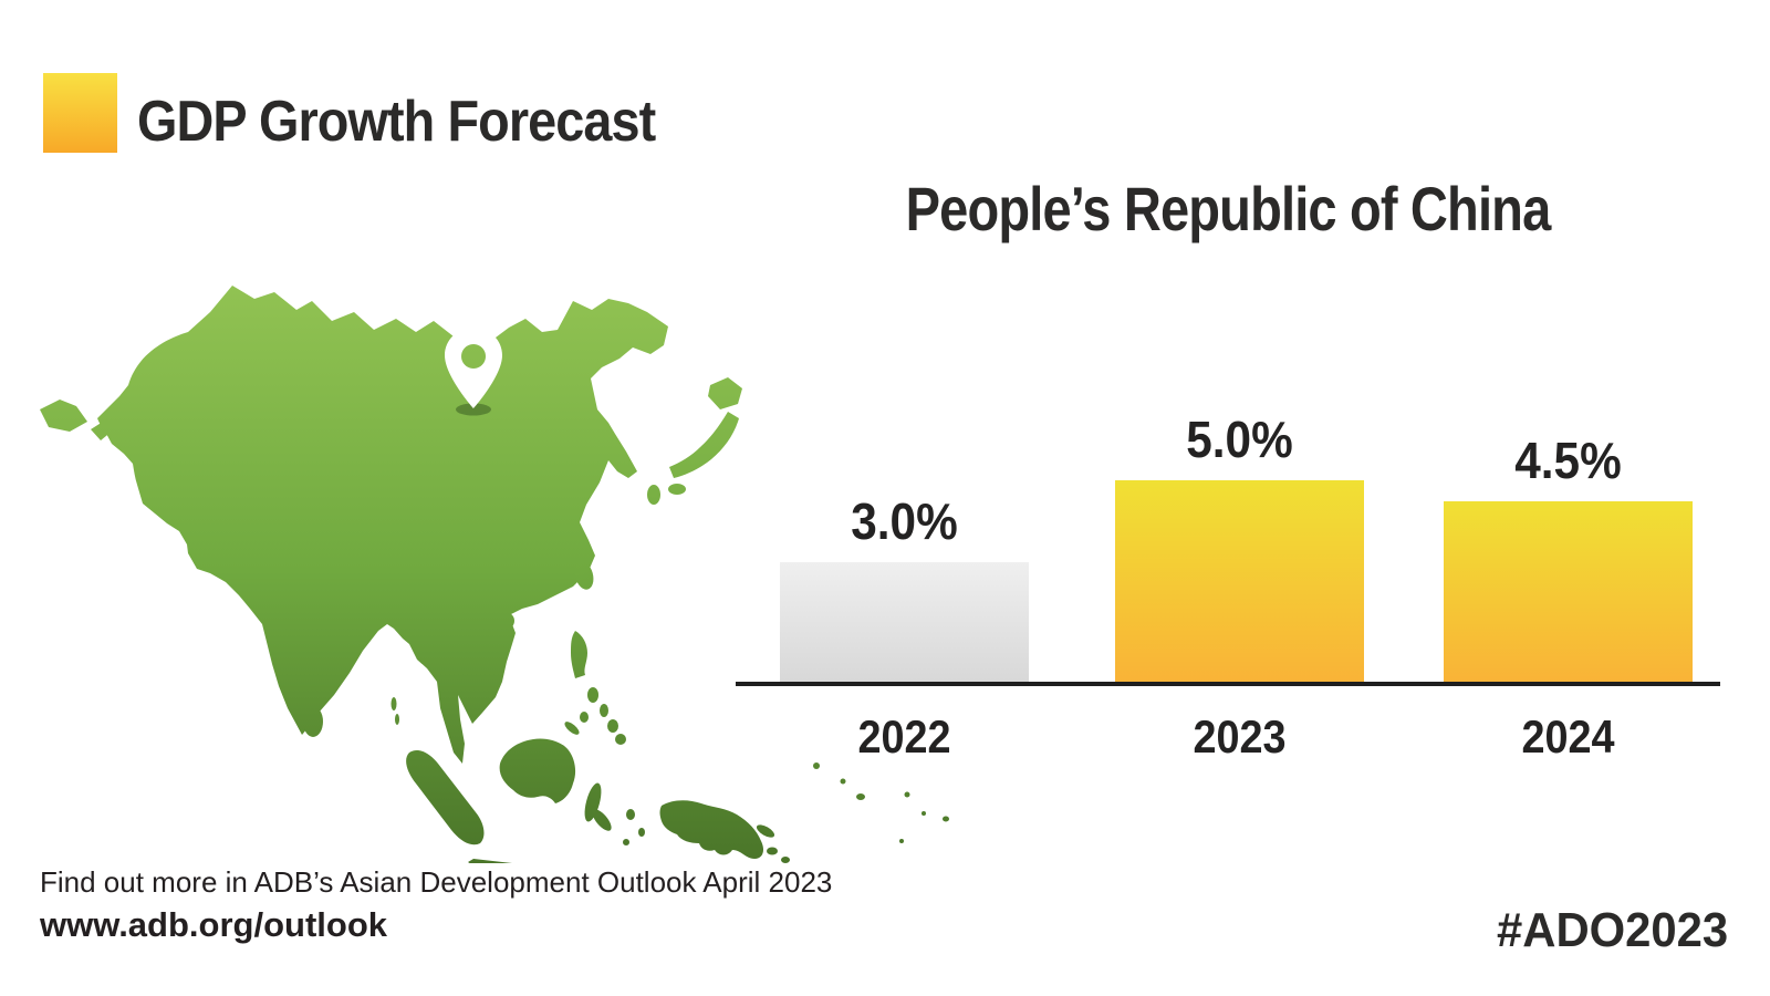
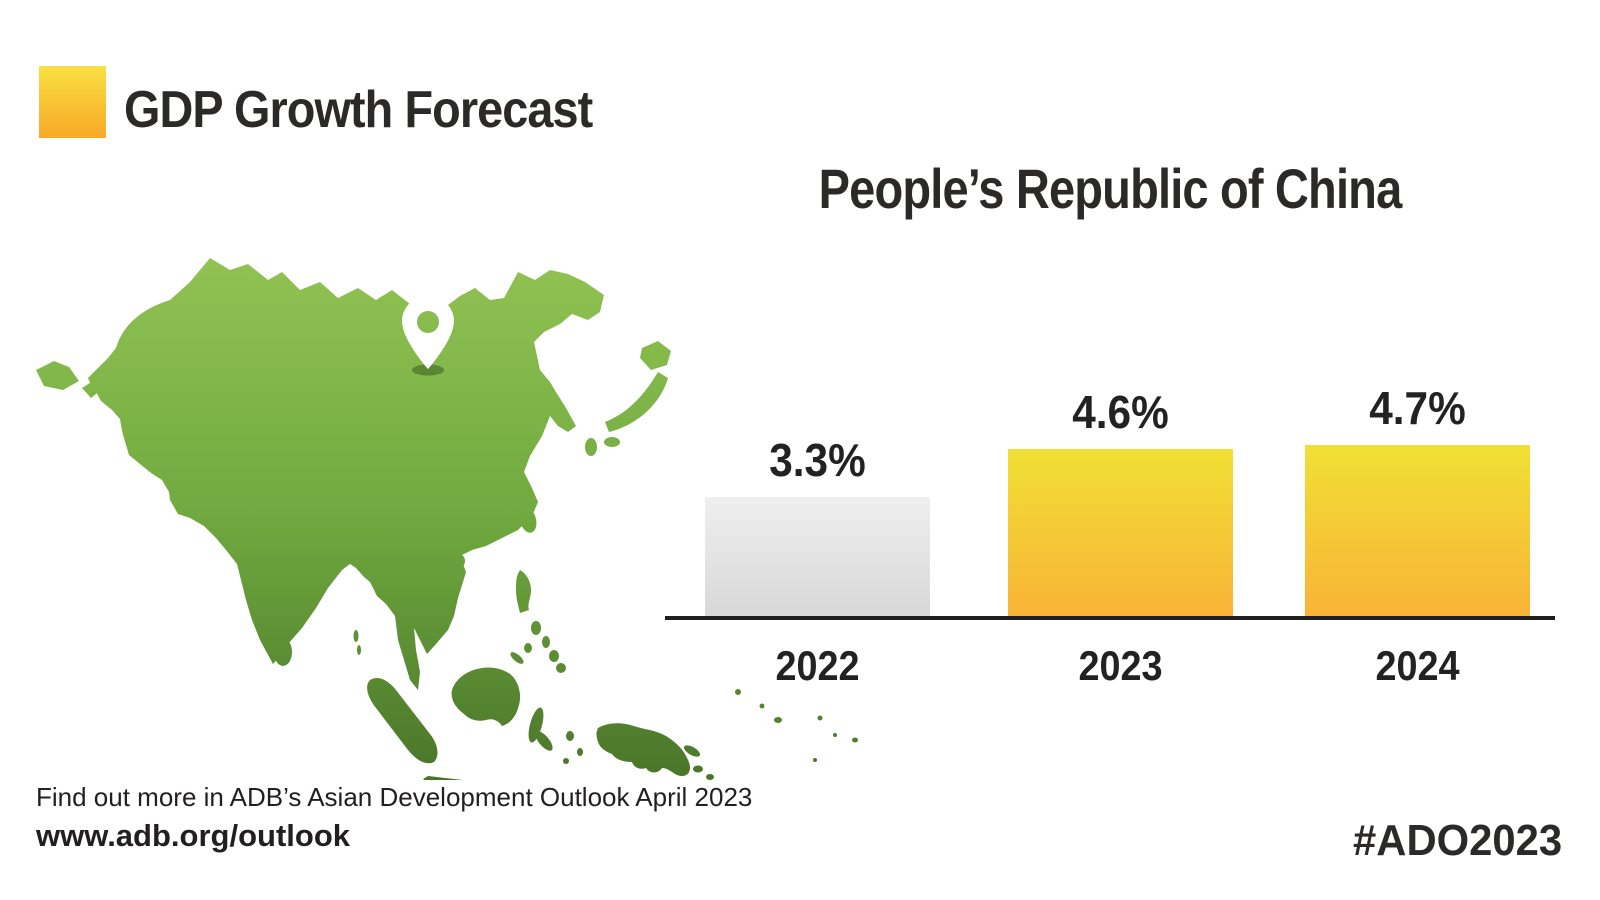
2022: 3.0% -> 3.3%
2023: 5.0% -> 4.6%
2024: 4.5% -> 4.7%
